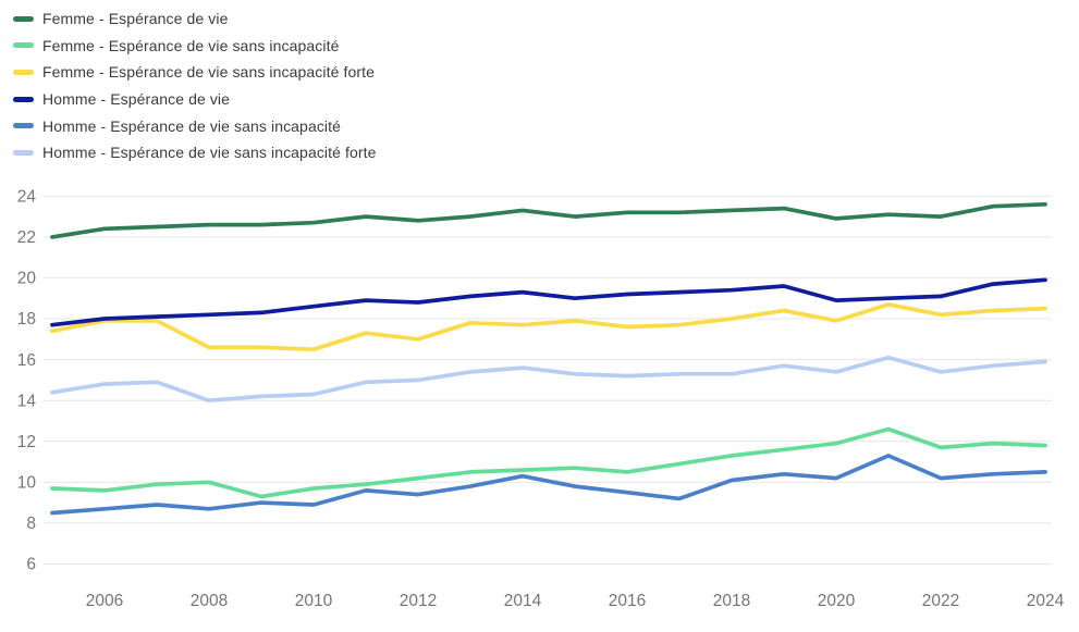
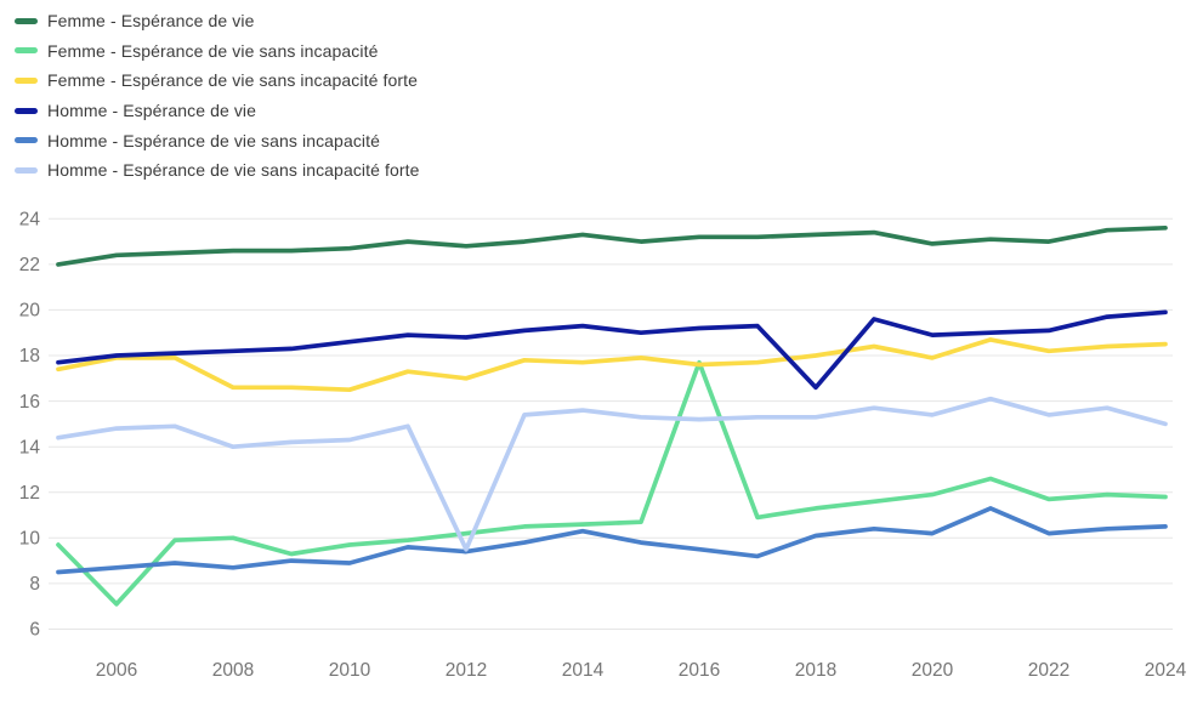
Femme - Espérance de vie sans incapacité/2006: 9.6 -> 7.1
Homme - Espérance de vie sans incapacité forte/2012: 15.0 -> 9.5
Femme - Espérance de vie sans incapacité/2016: 10.5 -> 17.7
Homme - Espérance de vie/2018: 19.4 -> 16.6
Homme - Espérance de vie sans incapacité forte/2024: 15.9 -> 15.0
